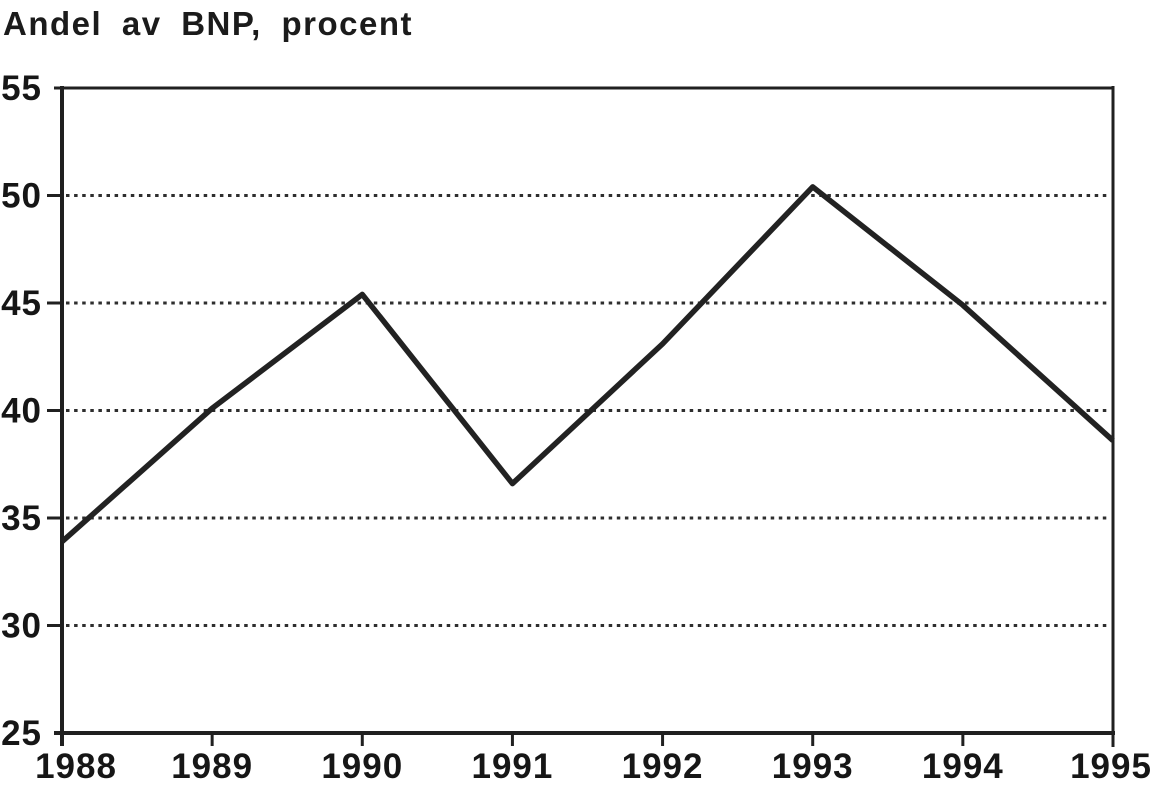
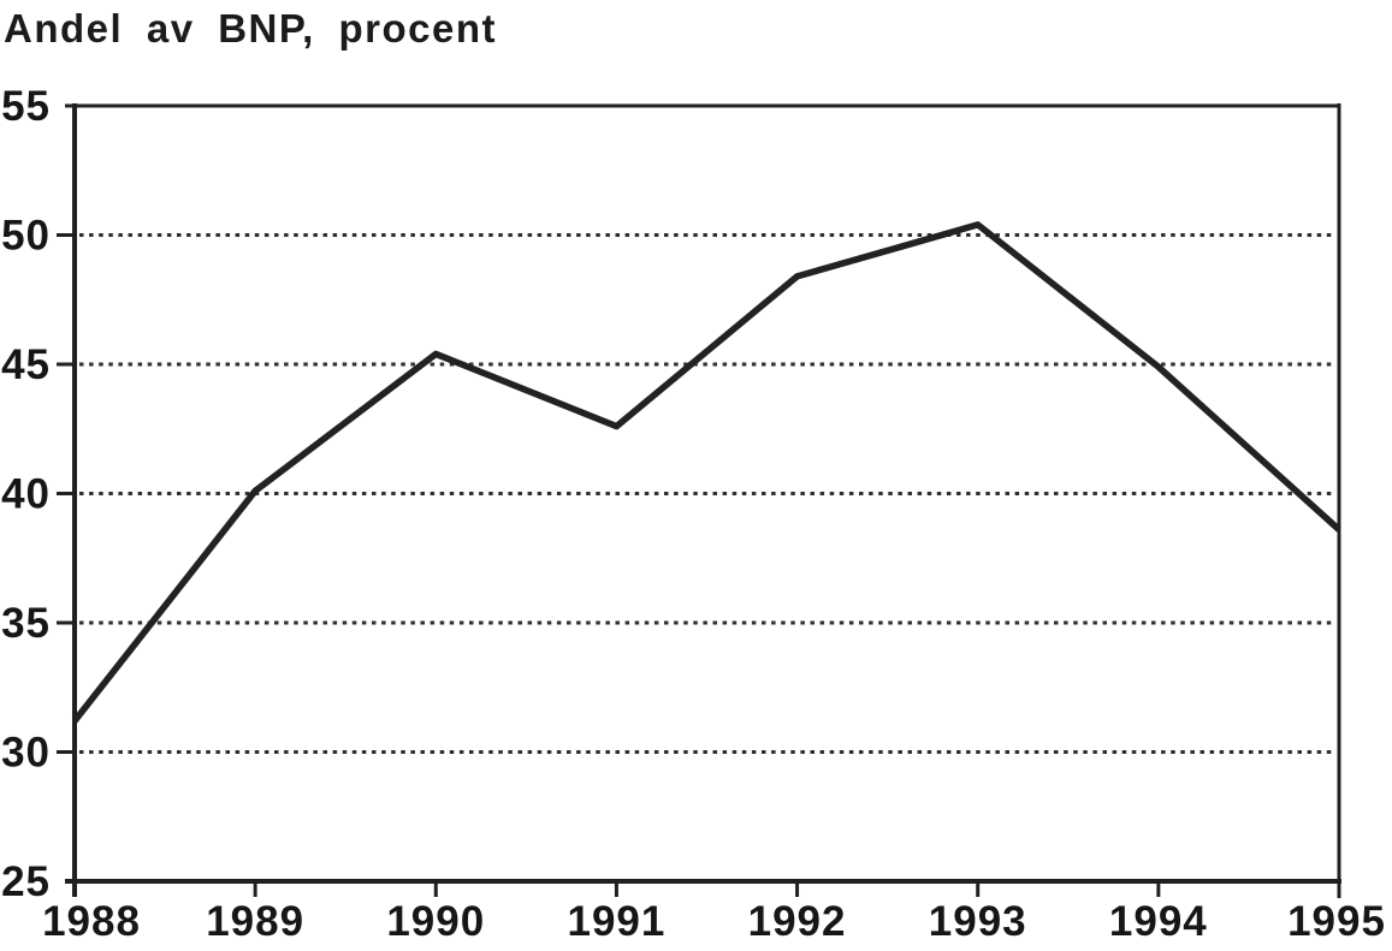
1988: 33.9 -> 31.2
1991: 36.6 -> 42.6
1992: 43.1 -> 48.4
